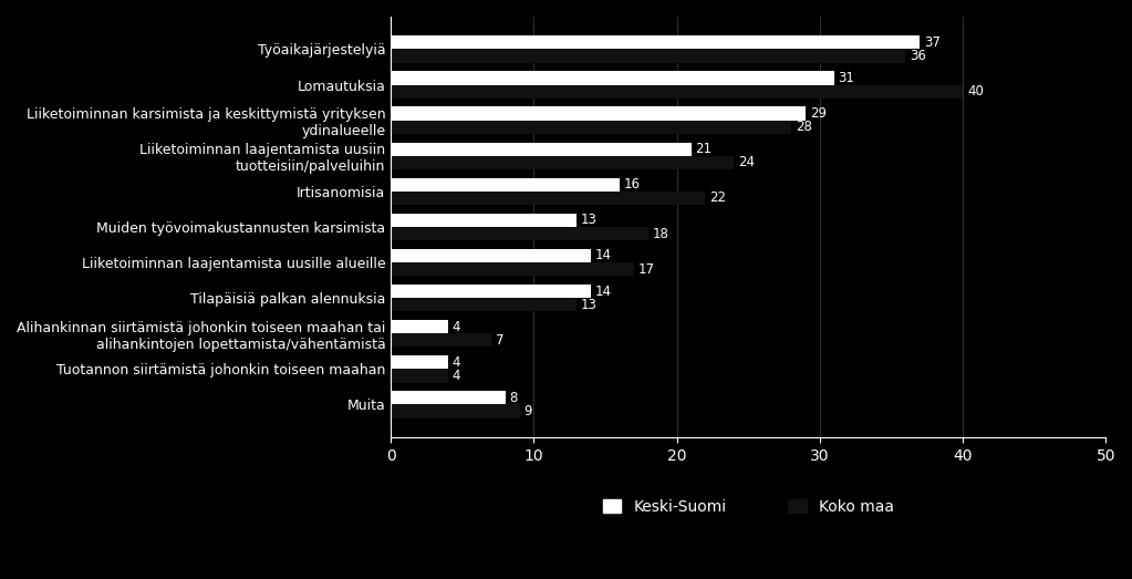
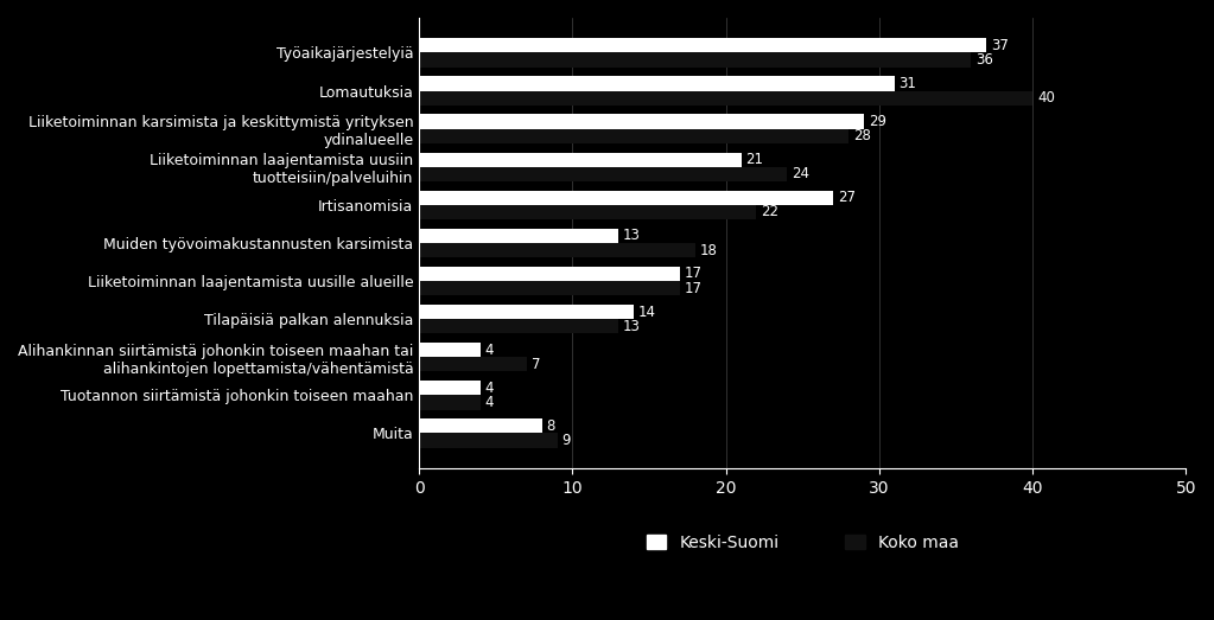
Keski-Suomi/Irtisanomisia: 16 -> 27
Keski-Suomi/Liiketoiminnan laajentamista uusille alueille: 14 -> 17
